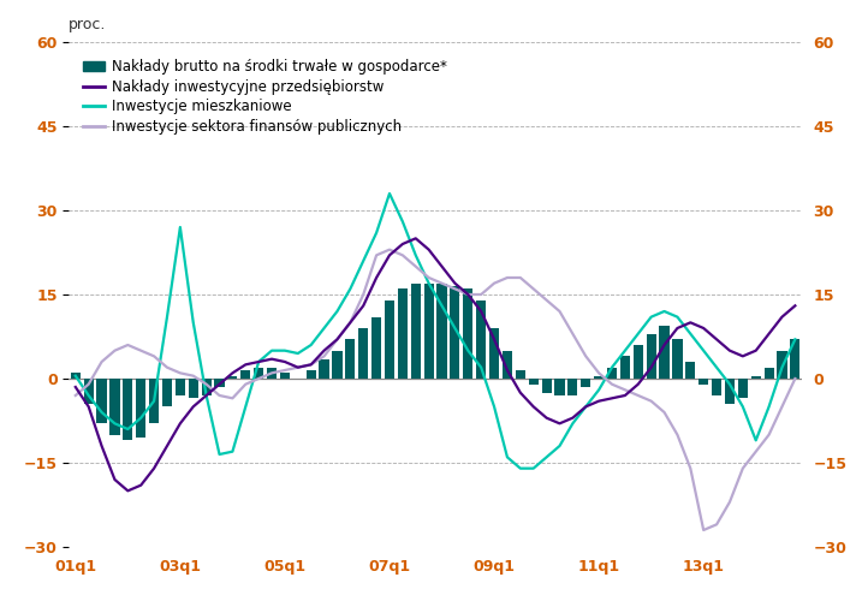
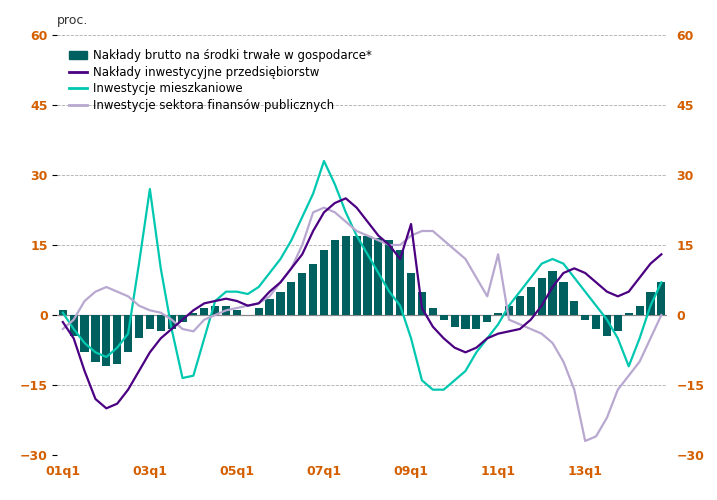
Nakłady inwestycyjne przedsiębiorstw/09q1: 7.0 -> 19.5
Inwestycje sektora finansów publicznych/11q1: 1.0 -> 13.0
